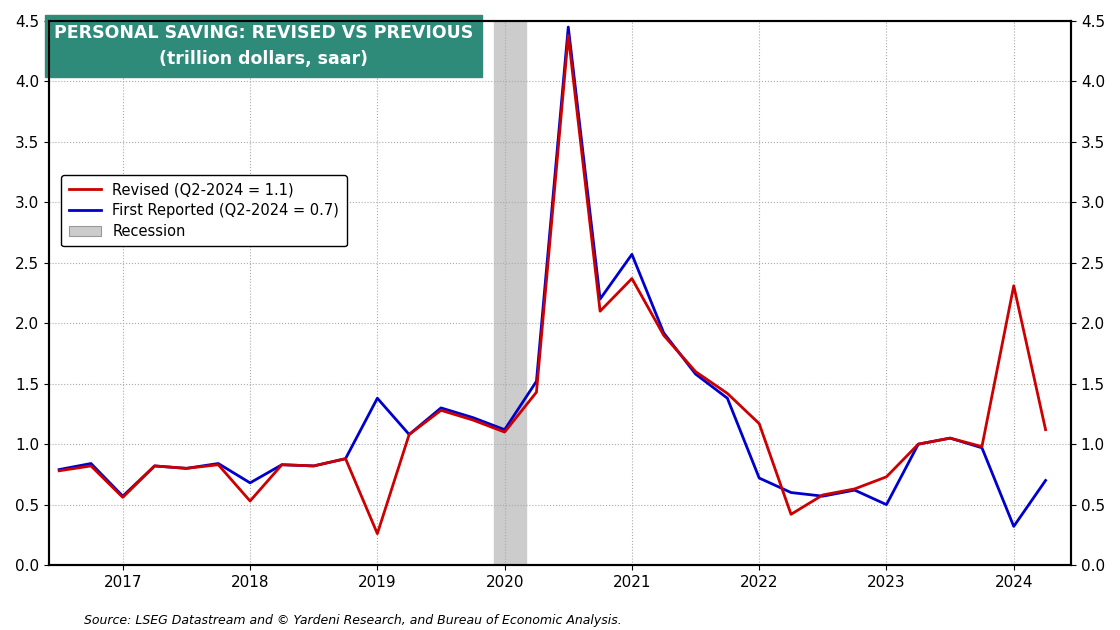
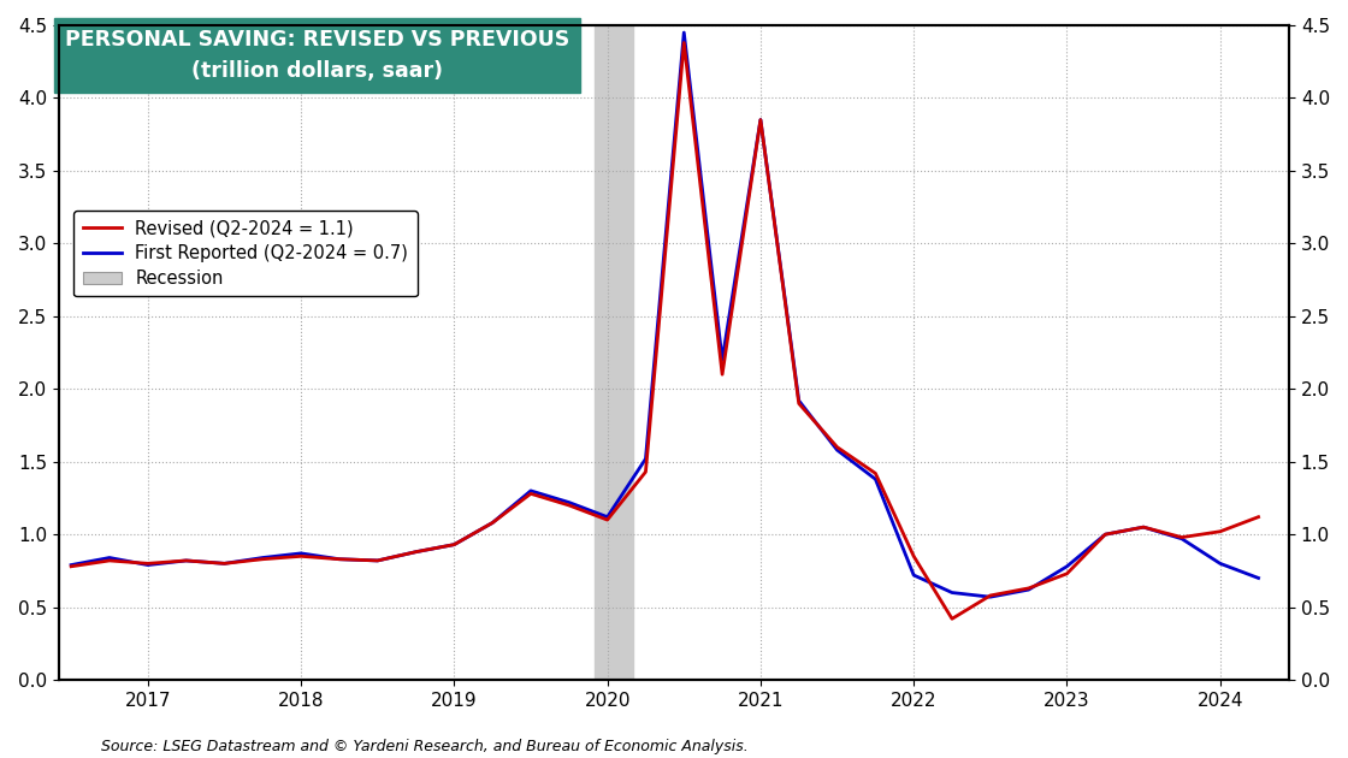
Revised (Q2-2024 = 1.1)/2017: 0.56 -> 0.80
First Reported (Q2-2024 = 0.7)/2017: 0.57 -> 0.79
Revised (Q2-2024 = 1.1)/2018: 0.53 -> 0.85
First Reported (Q2-2024 = 0.7)/2018: 0.68 -> 0.87
Revised (Q2-2024 = 1.1)/2019: 0.26 -> 0.93
First Reported (Q2-2024 = 0.7)/2019: 1.38 -> 0.93
Revised (Q2-2024 = 1.1)/2021: 2.37 -> 3.85
First Reported (Q2-2024 = 0.7)/2021: 2.57 -> 3.85
Revised (Q2-2024 = 1.1)/2022: 1.17 -> 0.85
First Reported (Q2-2024 = 0.7)/2023: 0.50 -> 0.78
Revised (Q2-2024 = 1.1)/2024: 2.31 -> 1.02
First Reported (Q2-2024 = 0.7)/2024: 0.32 -> 0.80
